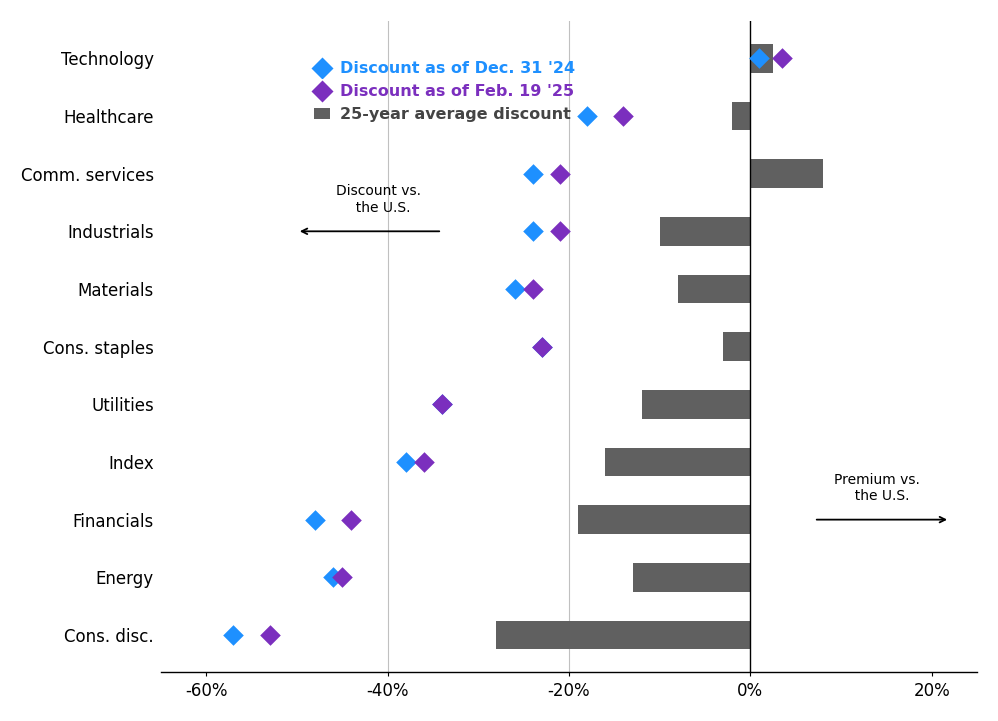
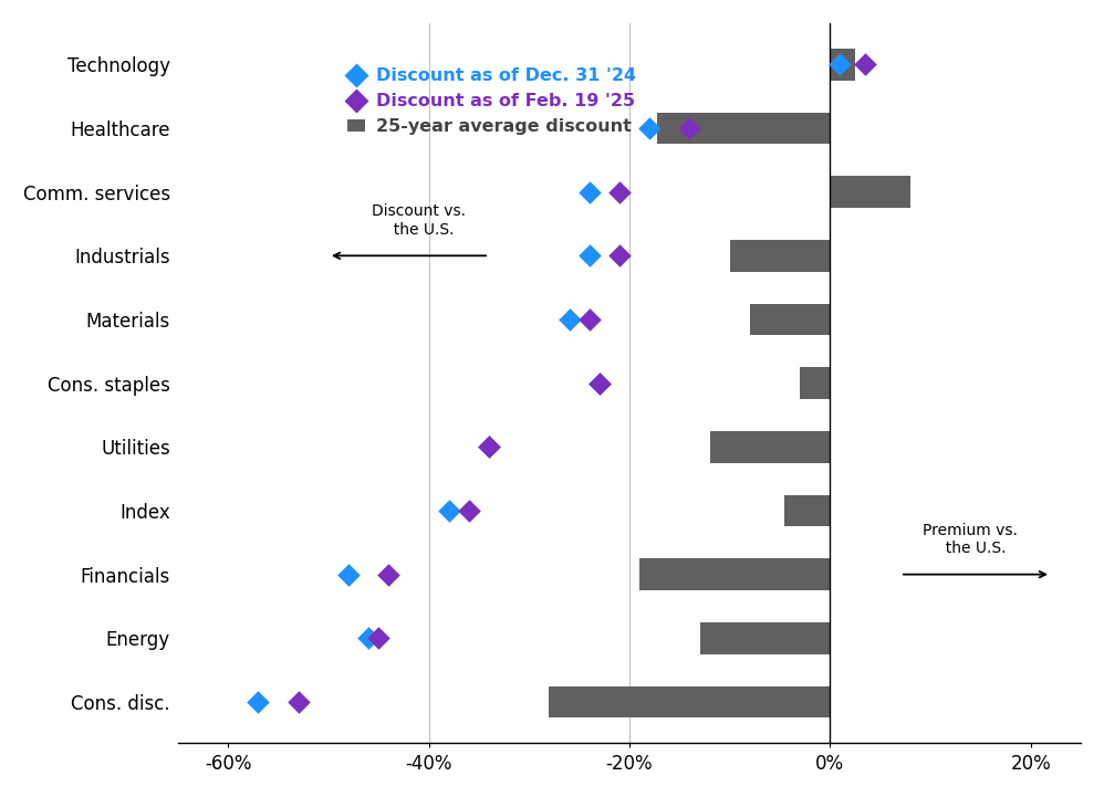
25-year average discount/Healthcare: -2.0% -> -17.2%
25-year average discount/Index: -16.0% -> -4.6%
